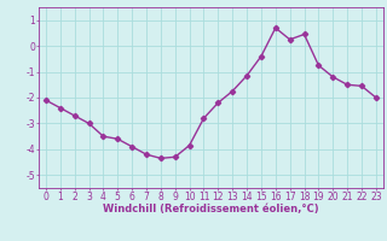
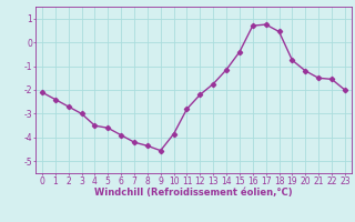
9: -4.30 -> -4.55
17: 0.25 -> 0.75
